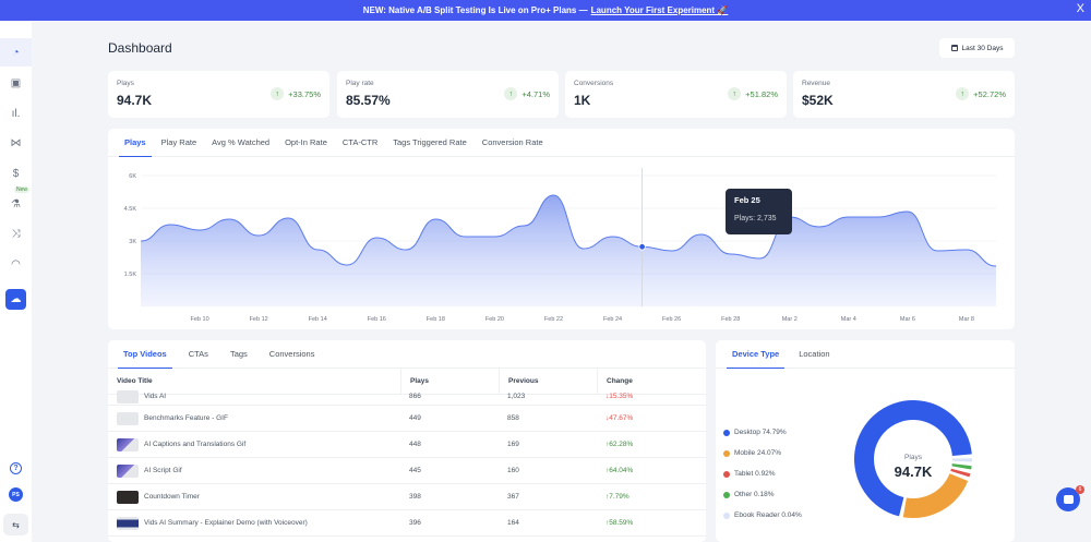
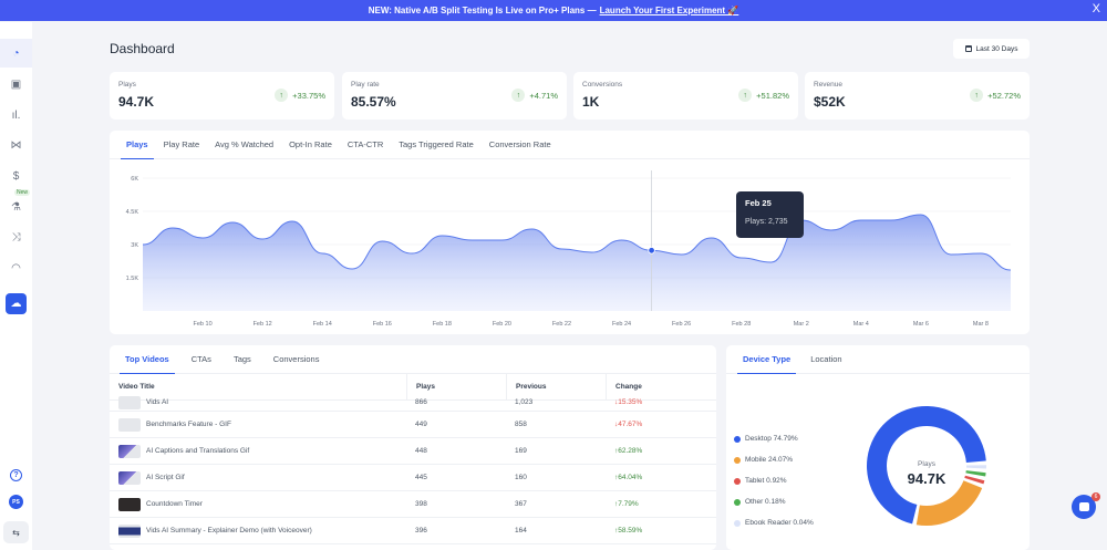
Feb 10: 3.5K -> 3.3K
Feb 18: 4.0K -> 3.4K
Feb 22: 5.1K -> 2.8K
